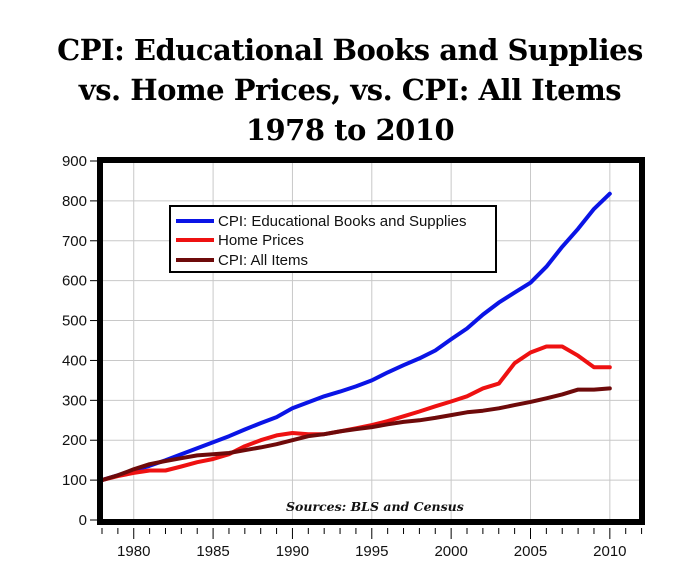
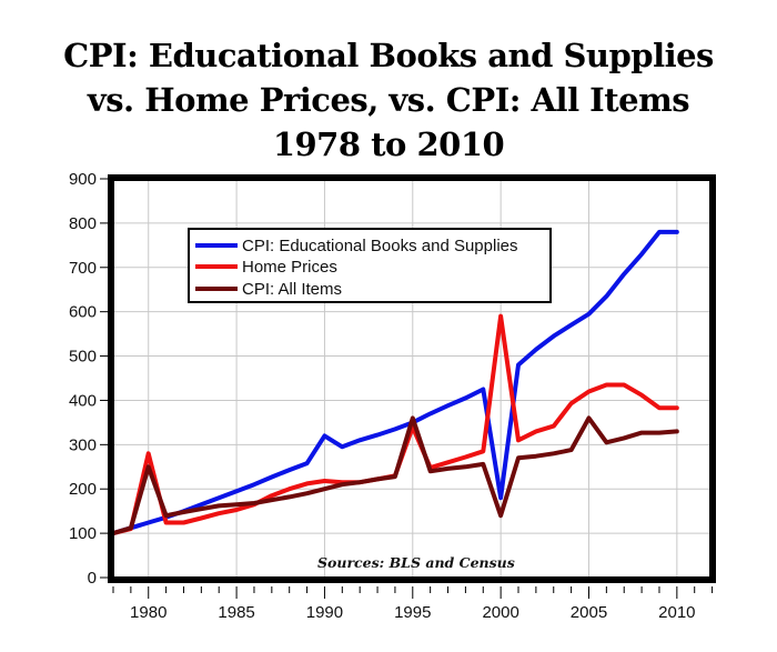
Home Prices/1980: 120 -> 280
CPI: All Items/1980: 130 -> 250
CPI: Educational Books and Supplies/1990: 280 -> 320
Home Prices/1995: 240 -> 340
CPI: All Items/1995: 230 -> 360
CPI: Educational Books and Supplies/2000: 450 -> 180
Home Prices/2000: 300 -> 590
CPI: All Items/2000: 260 -> 140
CPI: All Items/2005: 300 -> 360
CPI: Educational Books and Supplies/2010: 820 -> 780
